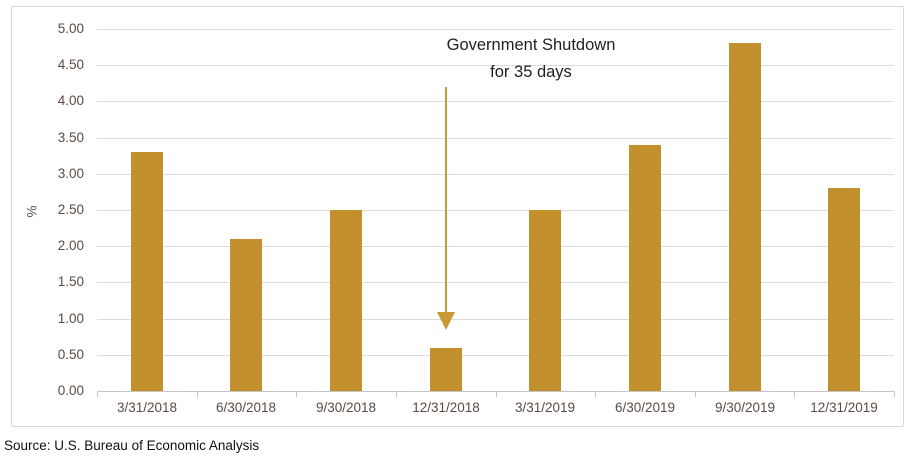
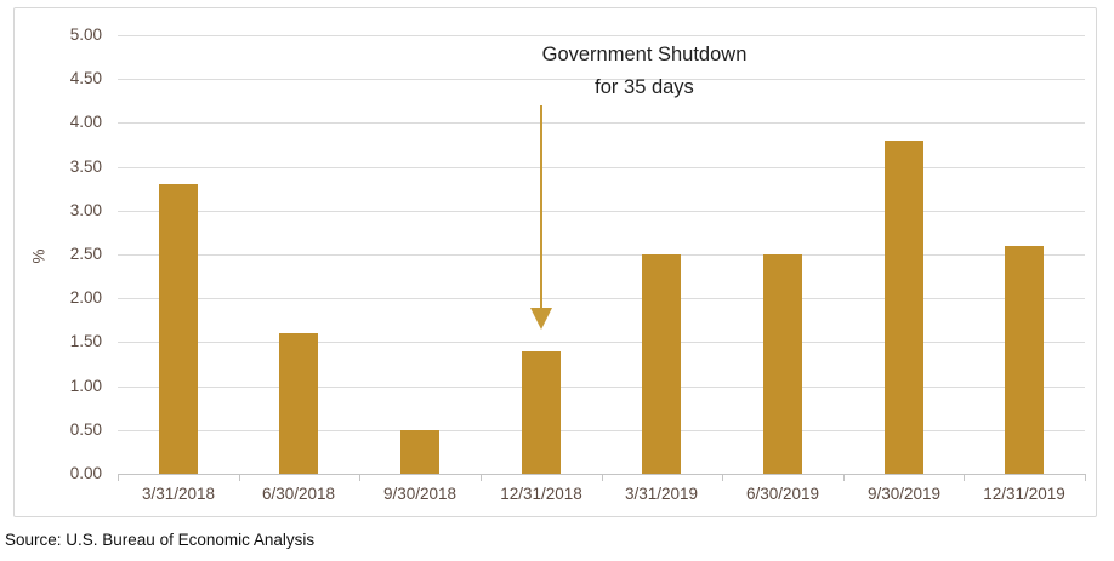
6/30/2018: 2.1 -> 1.6
9/30/2018: 2.5 -> 0.5
12/31/2018: 0.6 -> 1.4
6/30/2019: 3.4 -> 2.5
9/30/2019: 4.8 -> 3.8
12/31/2019: 2.8 -> 2.6
